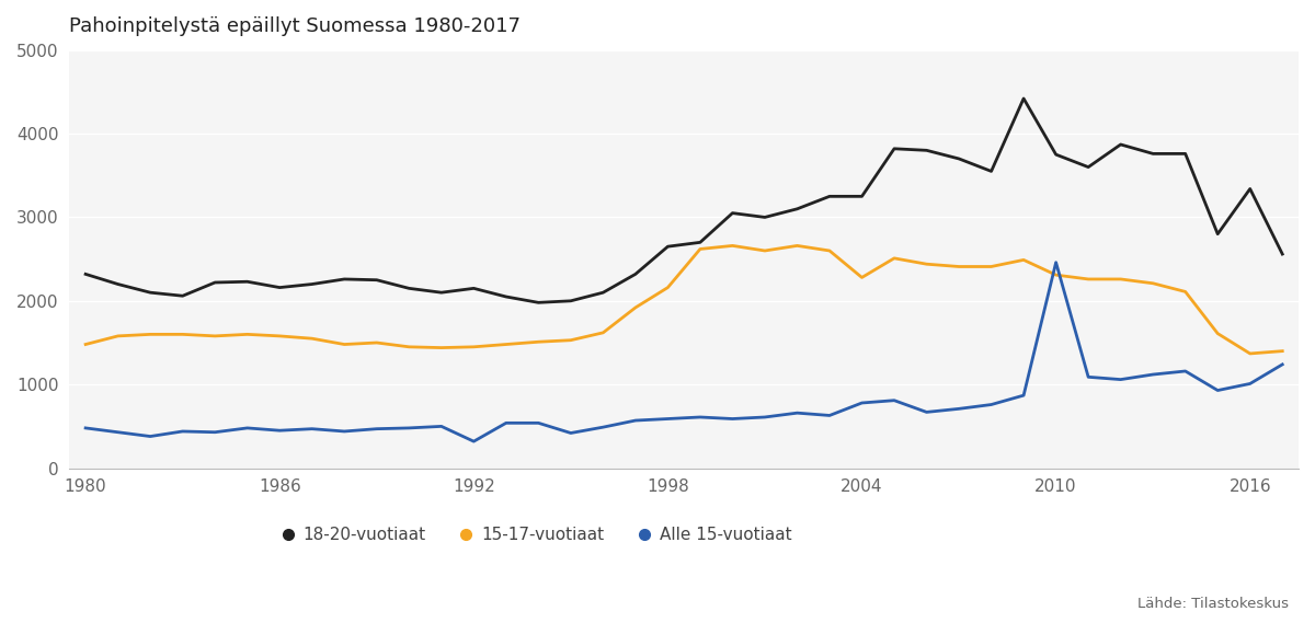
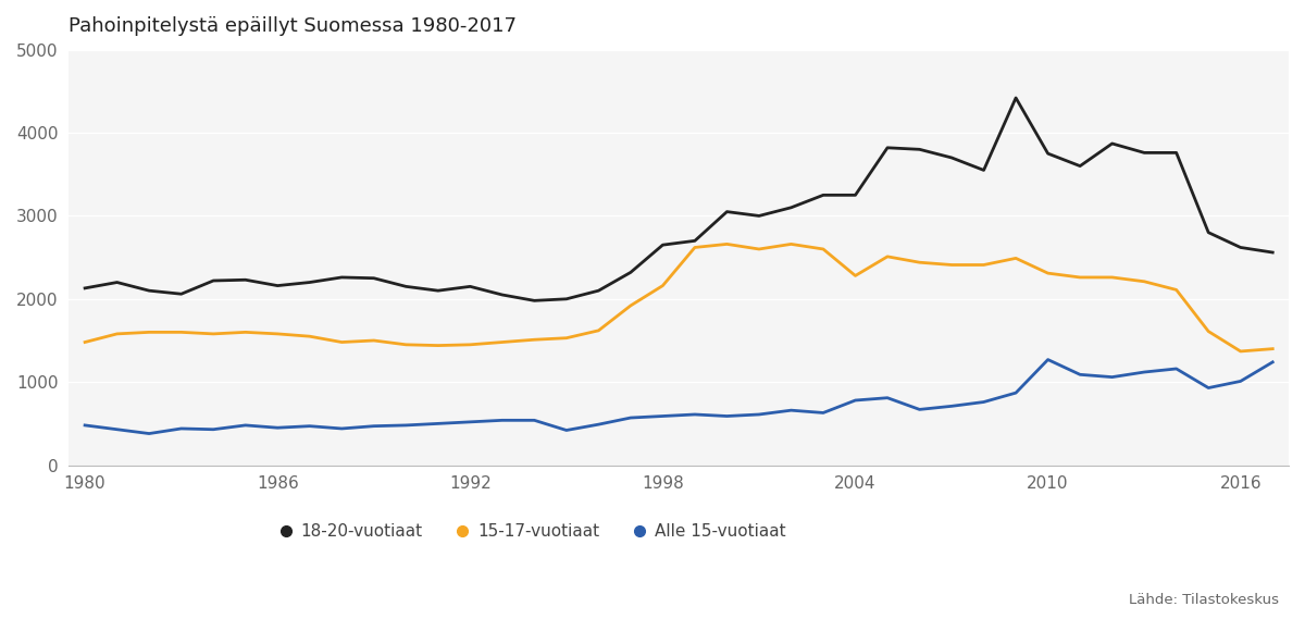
18-20-vuotiaat/1980: 2320 -> 2130
Alle 15-vuotiaat/1992: 320 -> 520
Alle 15-vuotiaat/2010: 2460 -> 1270
18-20-vuotiaat/2016: 3340 -> 2620
